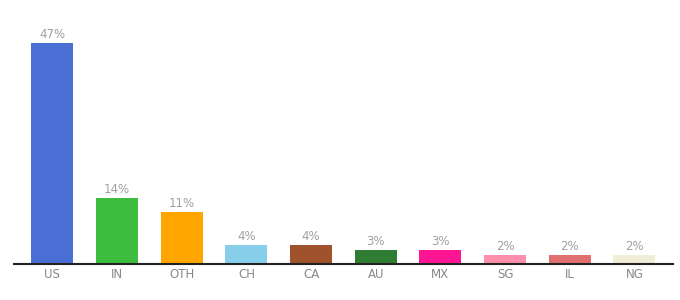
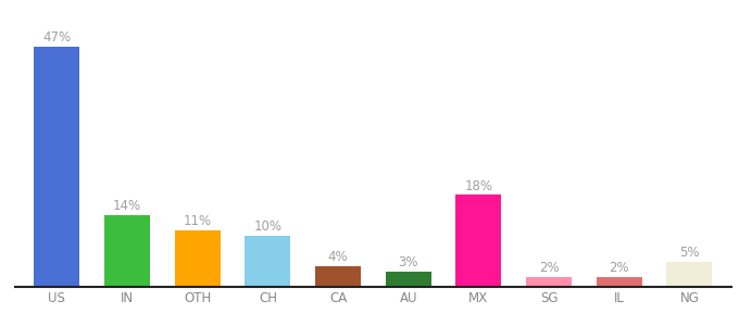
CH: 4% -> 10%
MX: 3% -> 18%
NG: 2% -> 5%
